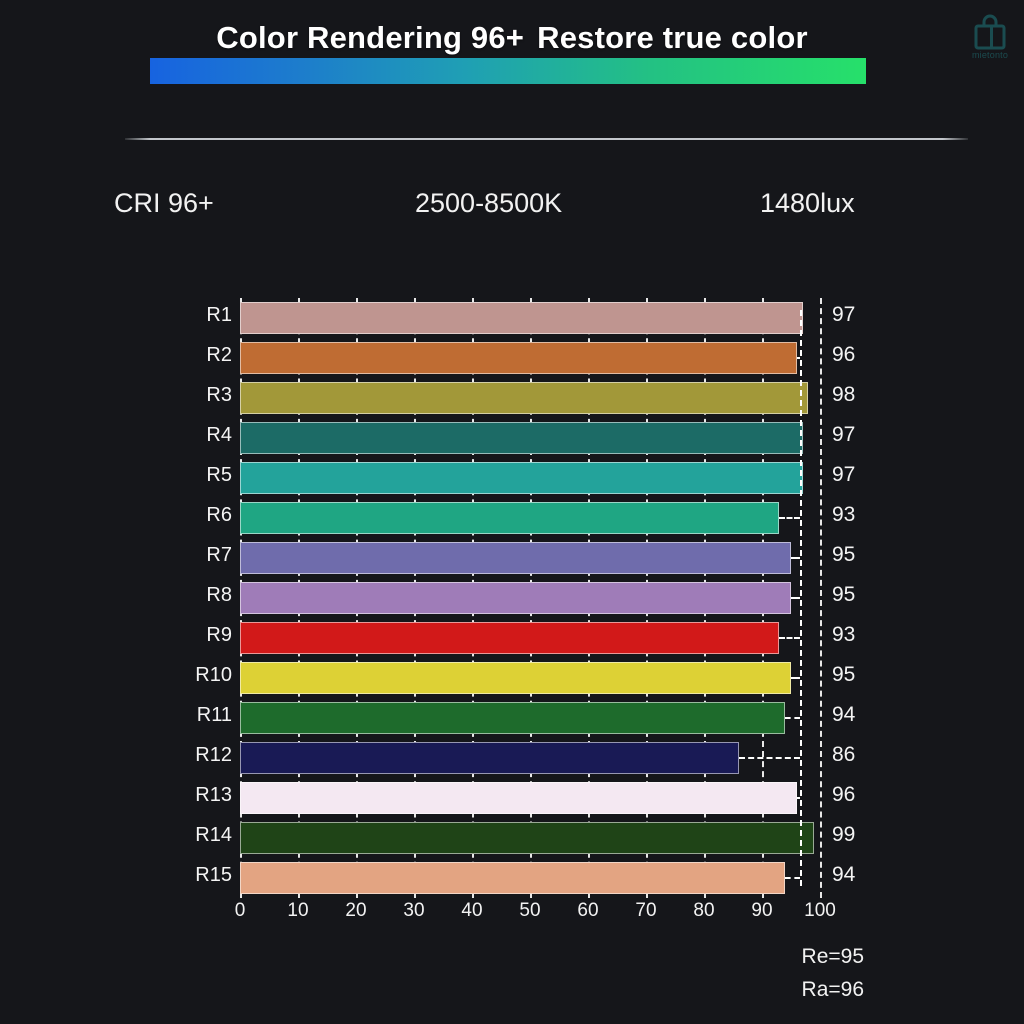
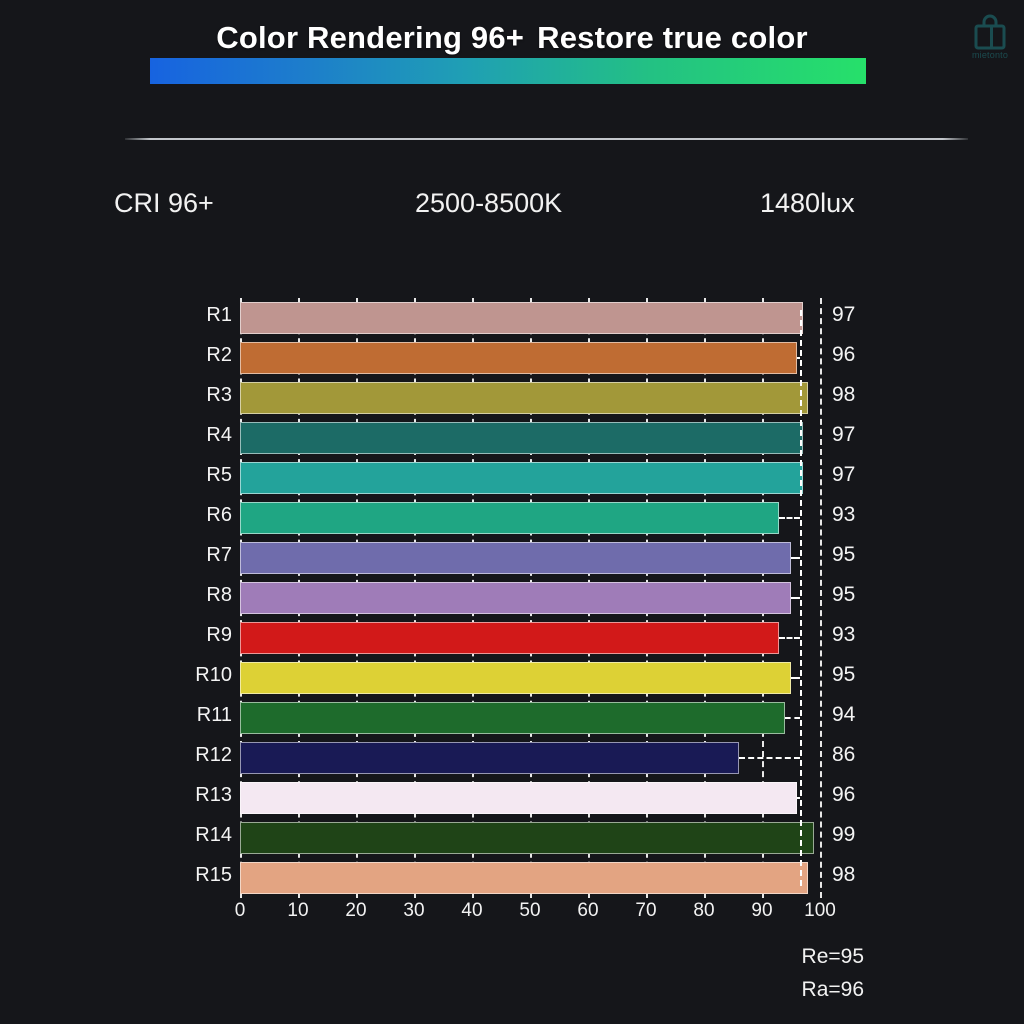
R15: 94 -> 98
